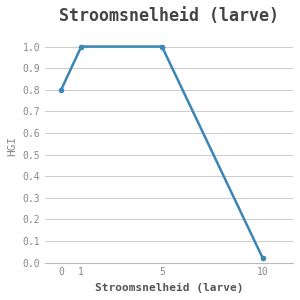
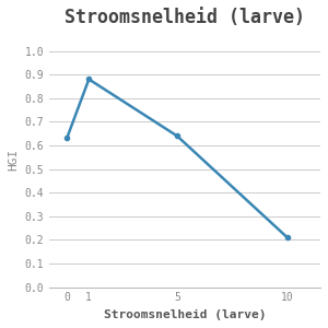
0: 0.80 -> 0.63
1: 1.00 -> 0.88
5: 1.00 -> 0.64
10: 0.02 -> 0.21
